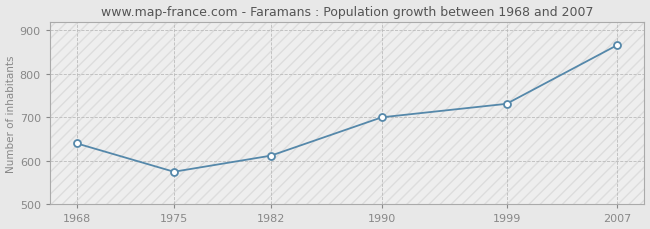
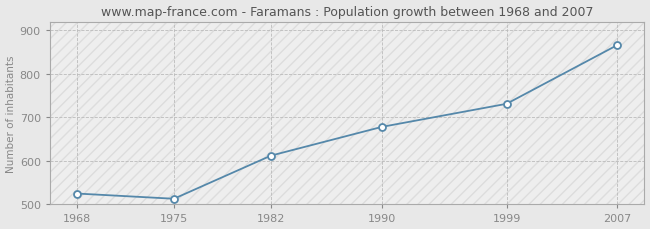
1968: 640 -> 525
1975: 575 -> 513
1990: 700 -> 678
